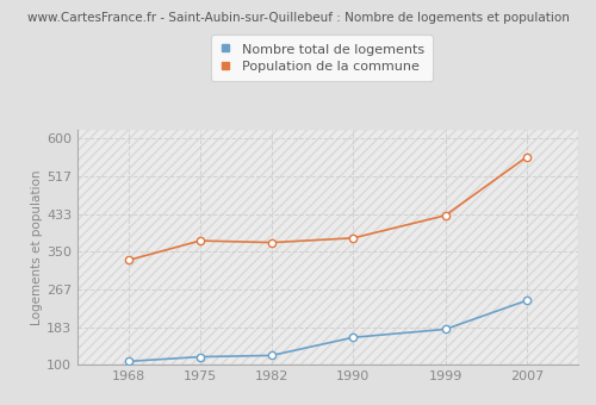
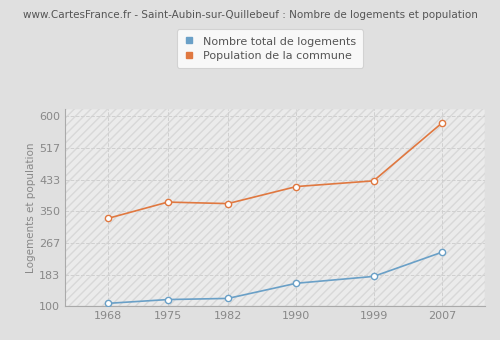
Population de la commune/1990: 380 -> 415
Population de la commune/2007: 560 -> 583
